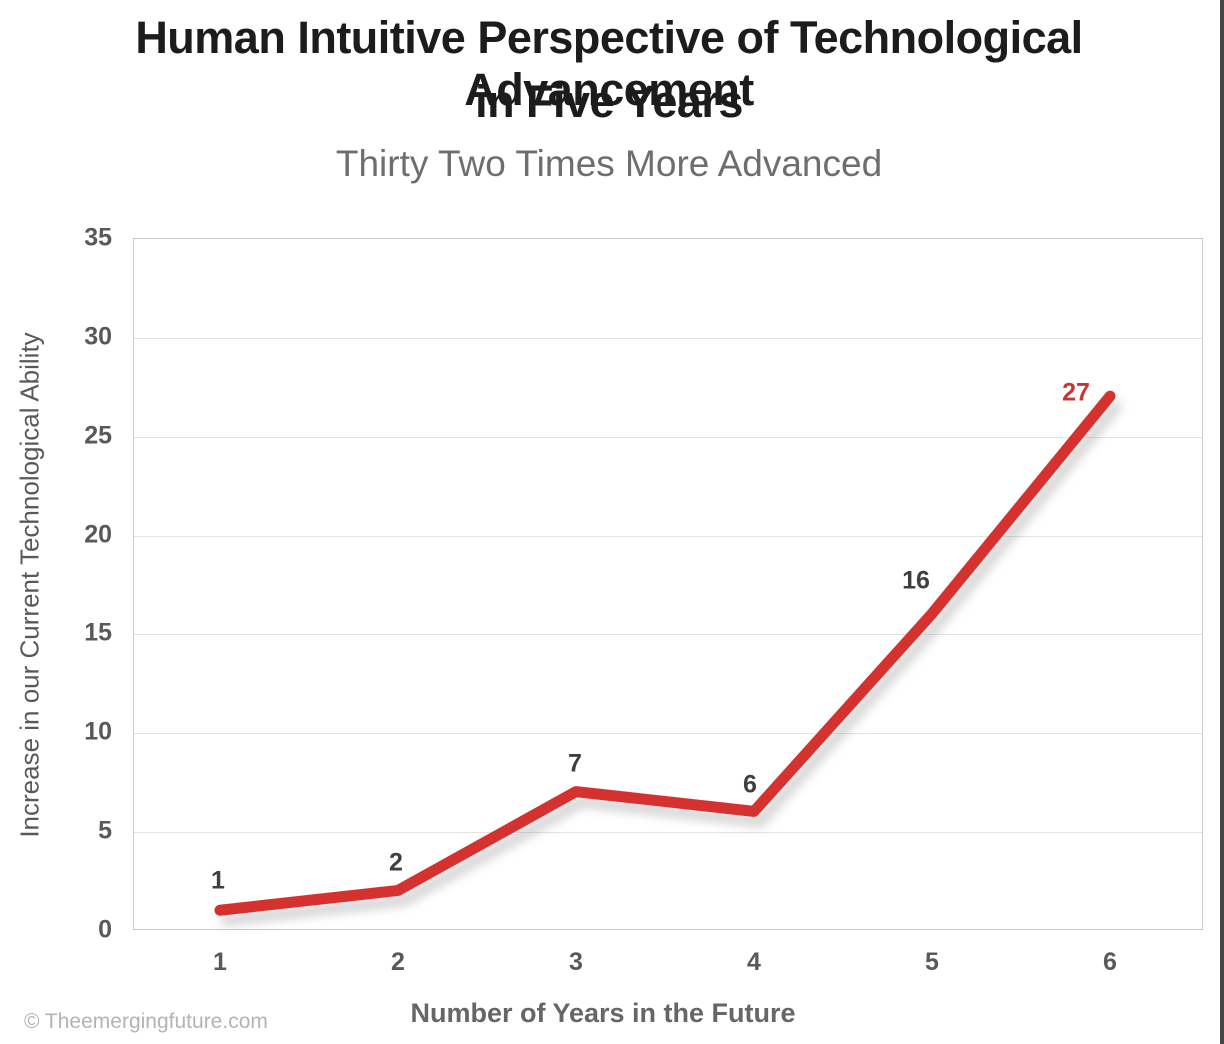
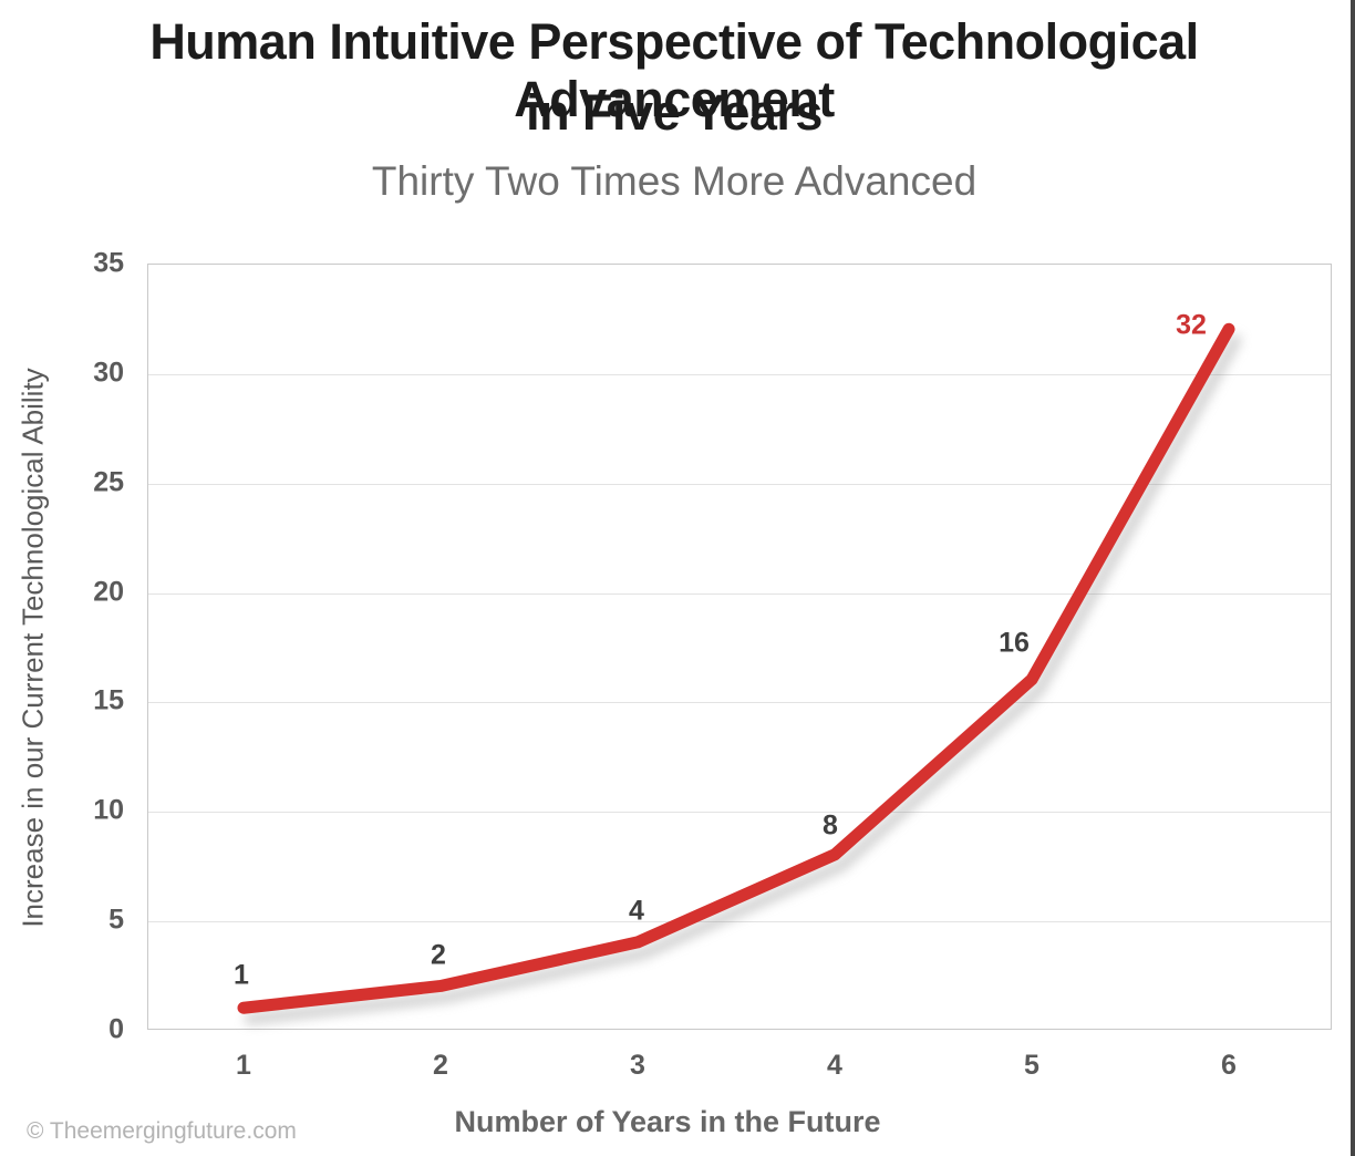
3: 7 -> 4
4: 6 -> 8
6: 27 -> 32
